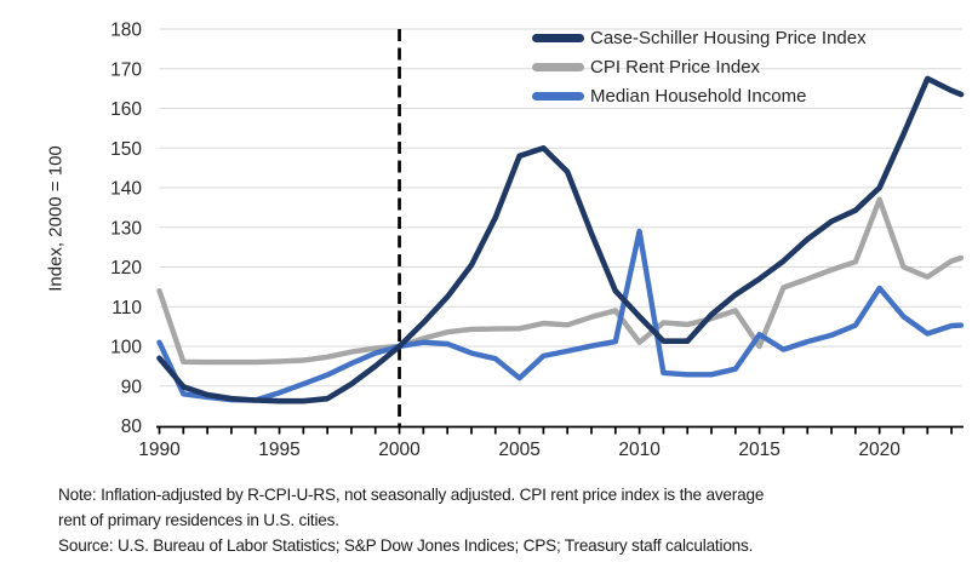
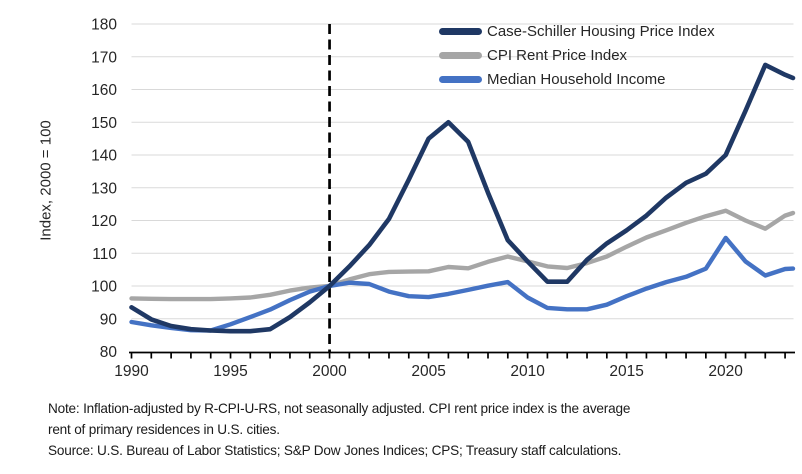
Case-Schiller Housing Price Index/1990: 97 -> 94
CPI Rent Price Index/1990: 114 -> 96
Median Household Income/1990: 101 -> 89
Case-Schiller Housing Price Index/2005: 148 -> 145
Median Household Income/2005: 92 -> 97
CPI Rent Price Index/2010: 101 -> 108
Median Household Income/2010: 129 -> 96
CPI Rent Price Index/2015: 100 -> 112
Median Household Income/2015: 103 -> 97
CPI Rent Price Index/2020: 137 -> 123
